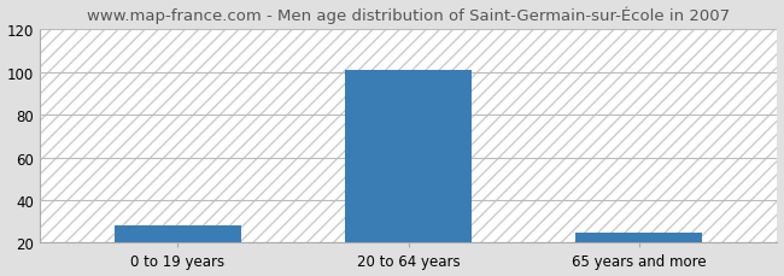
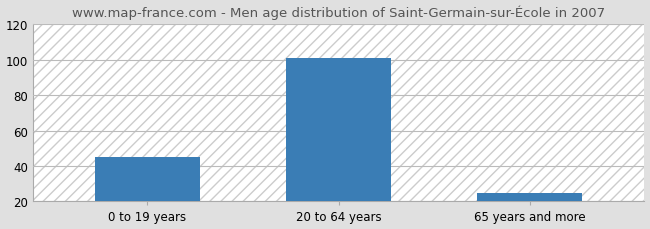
0 to 19 years: 28 -> 45
